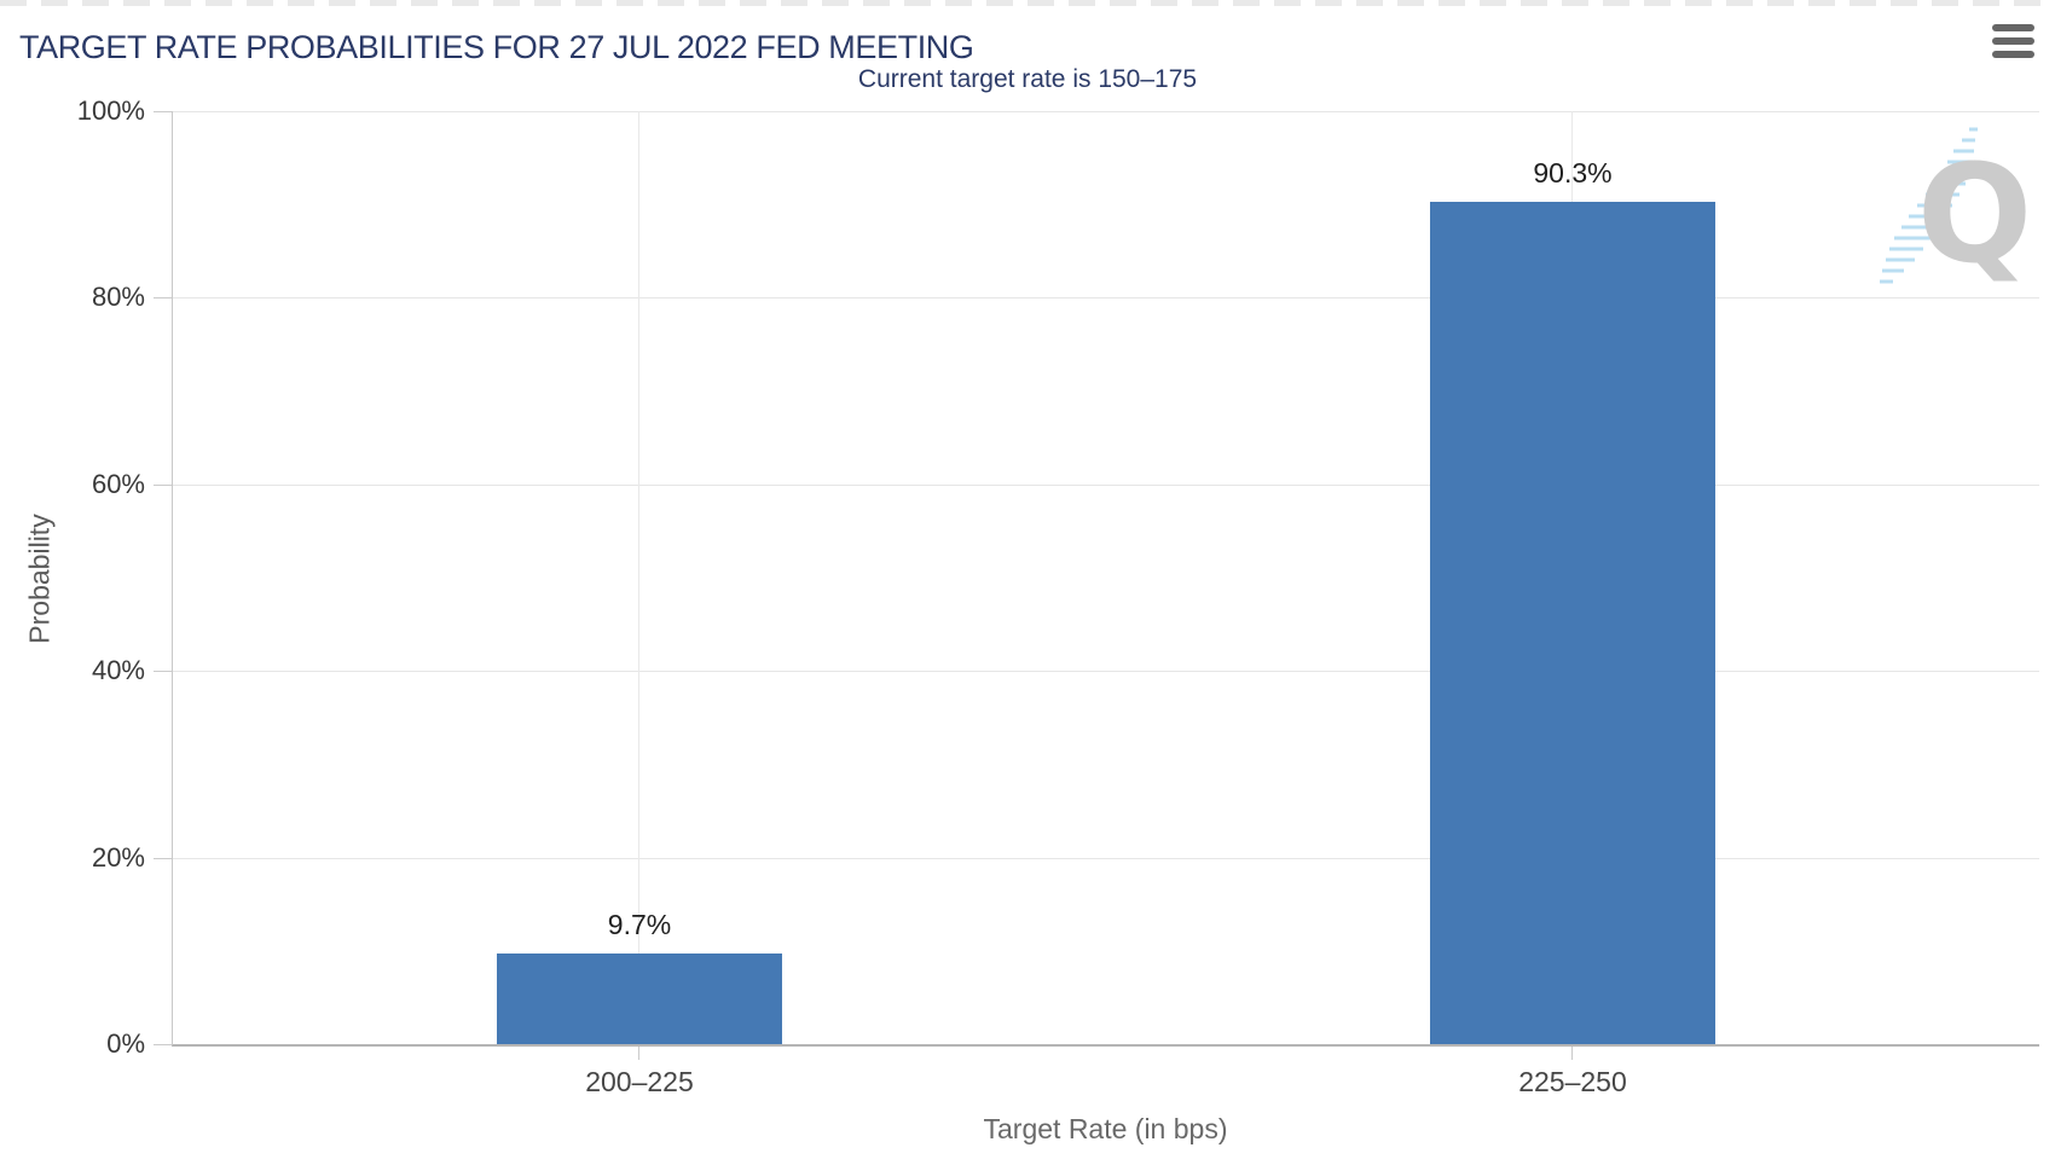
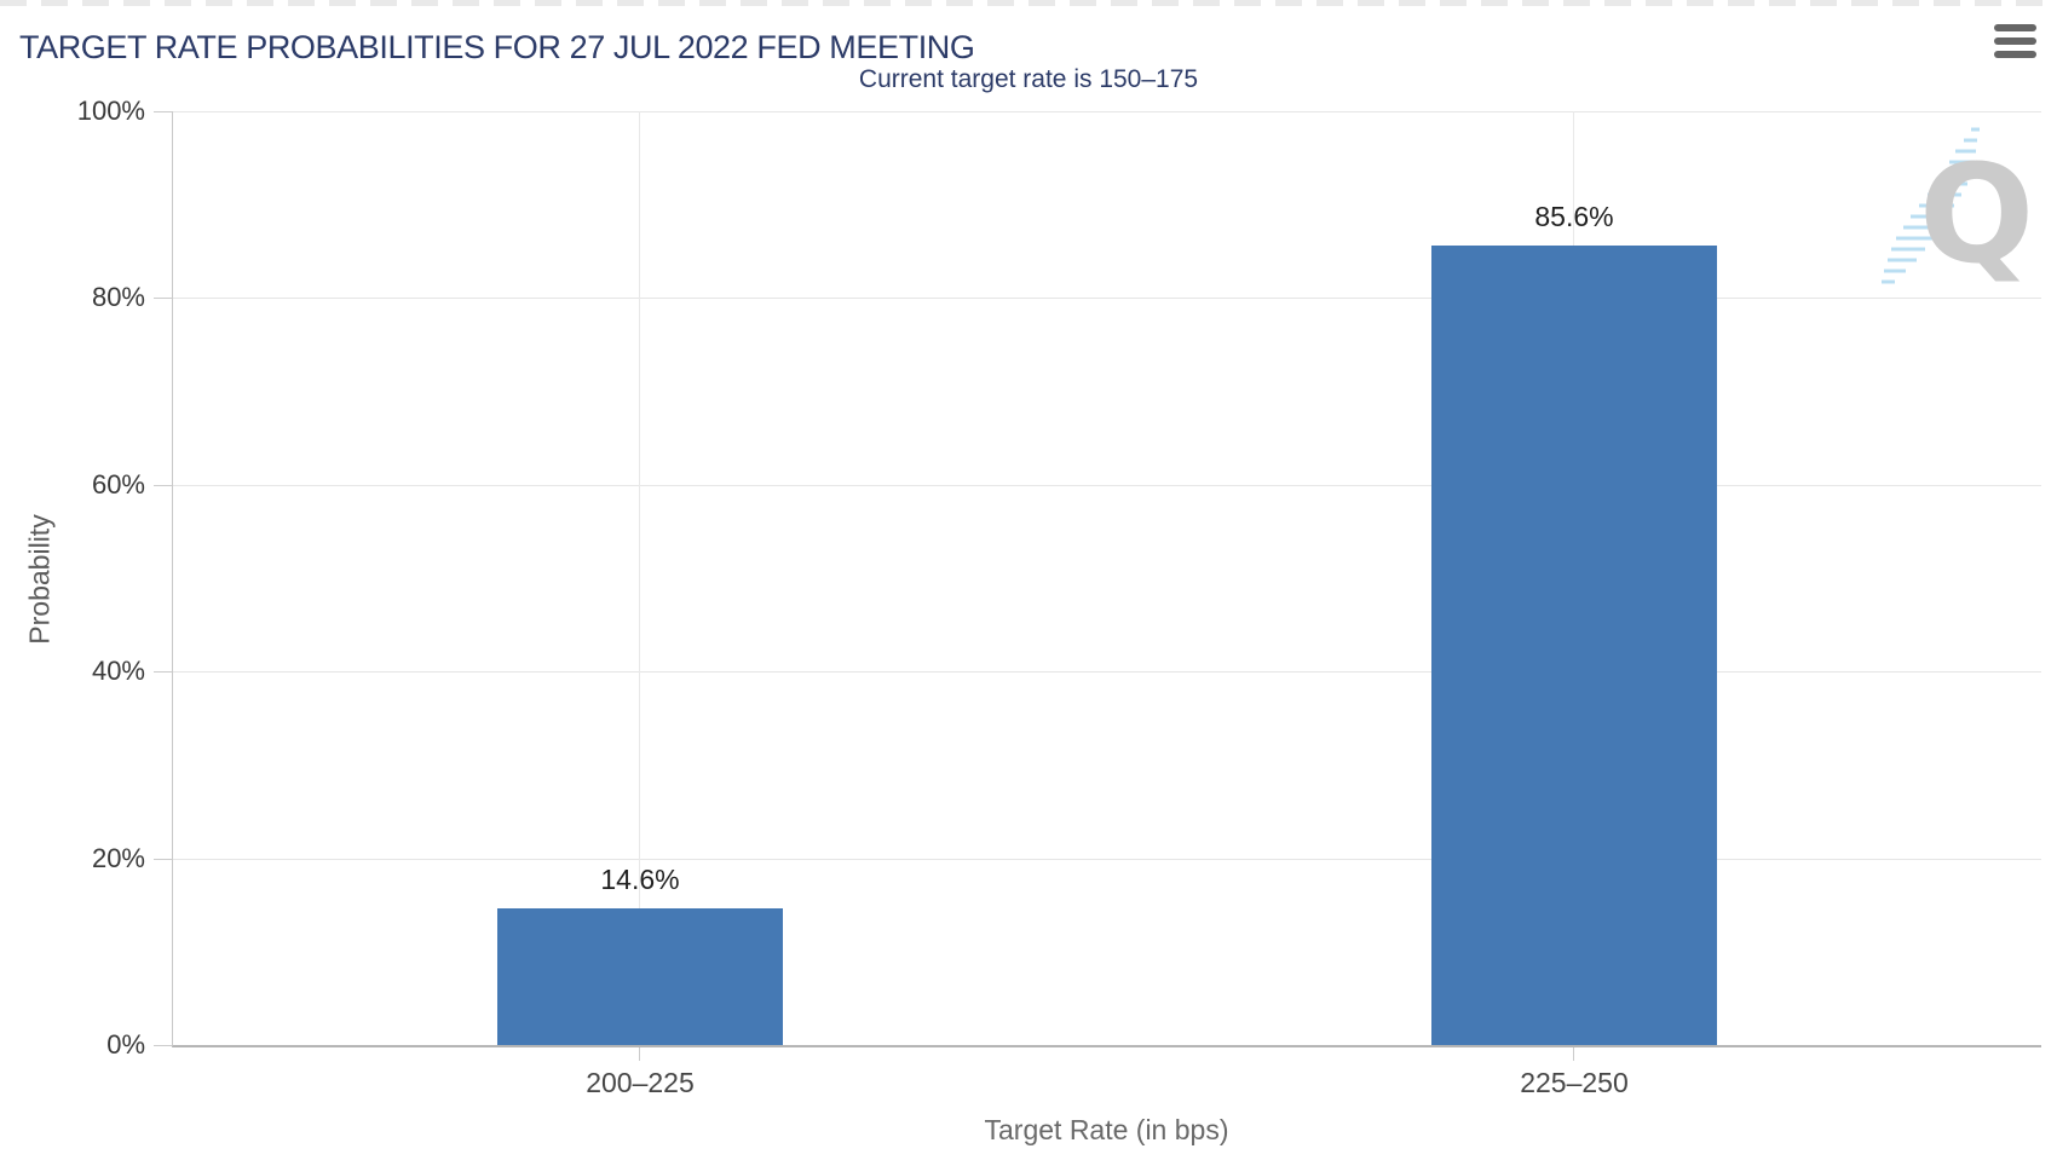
200–225: 9.7% -> 14.6%
225–250: 90.3% -> 85.6%
